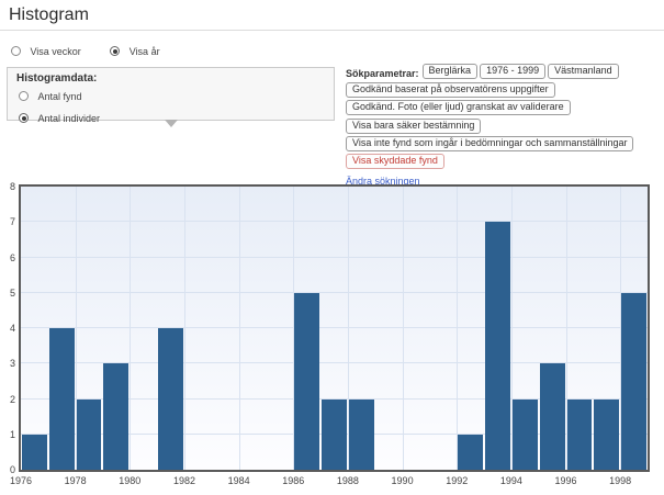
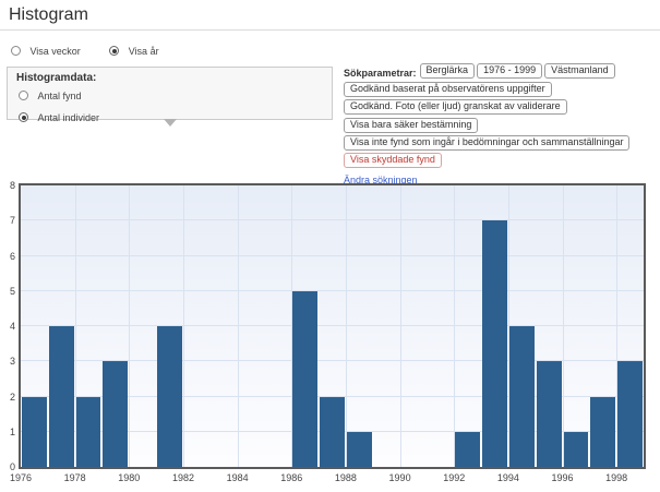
1976: 1 -> 2
1988: 2 -> 1
1994: 2 -> 4
1996: 2 -> 1
1998: 5 -> 3
